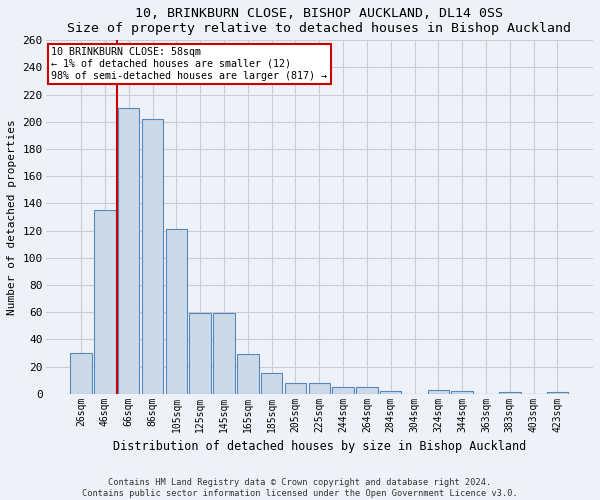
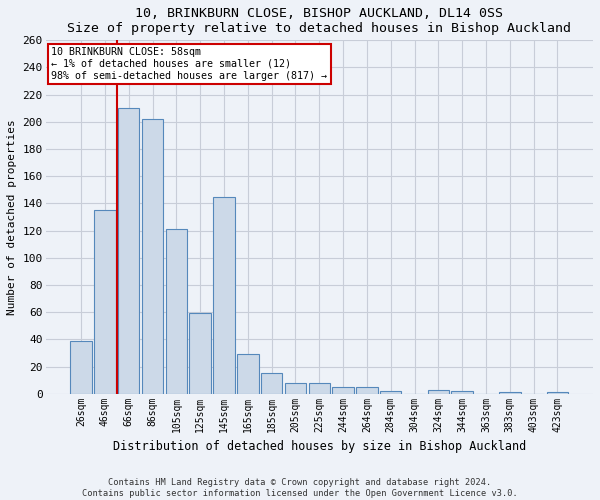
26sqm: 30 -> 39
145sqm: 59 -> 145
